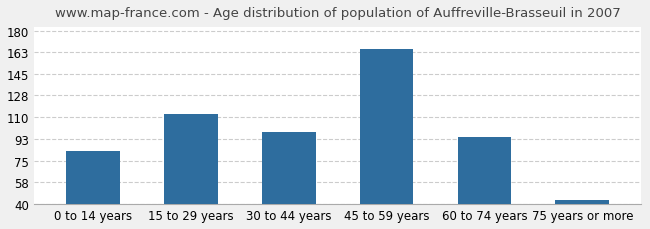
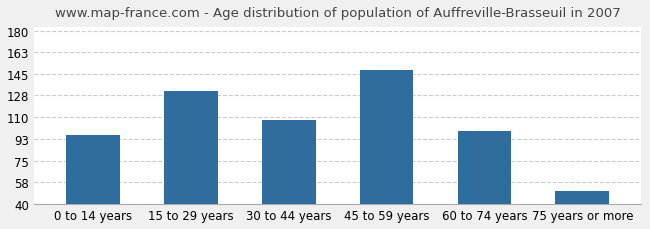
0 to 14 years: 83 -> 96
15 to 29 years: 113 -> 131
30 to 44 years: 98 -> 108
45 to 59 years: 165 -> 148
60 to 74 years: 94 -> 99
75 years or more: 43 -> 51
